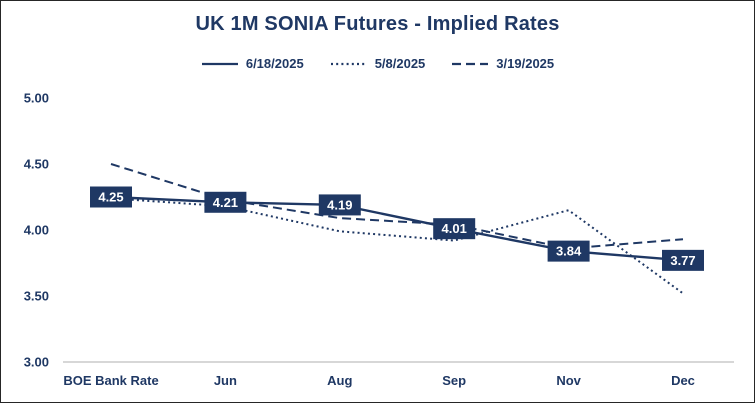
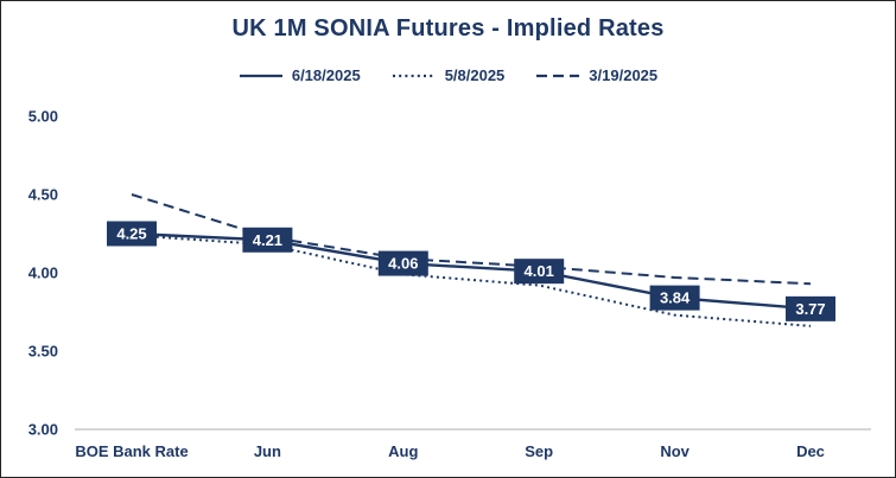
6/18/2025/Aug: 4.19 -> 4.06
5/8/2025/Nov: 4.15 -> 3.73
3/19/2025/Nov: 3.86 -> 3.97
5/8/2025/Dec: 3.52 -> 3.66
